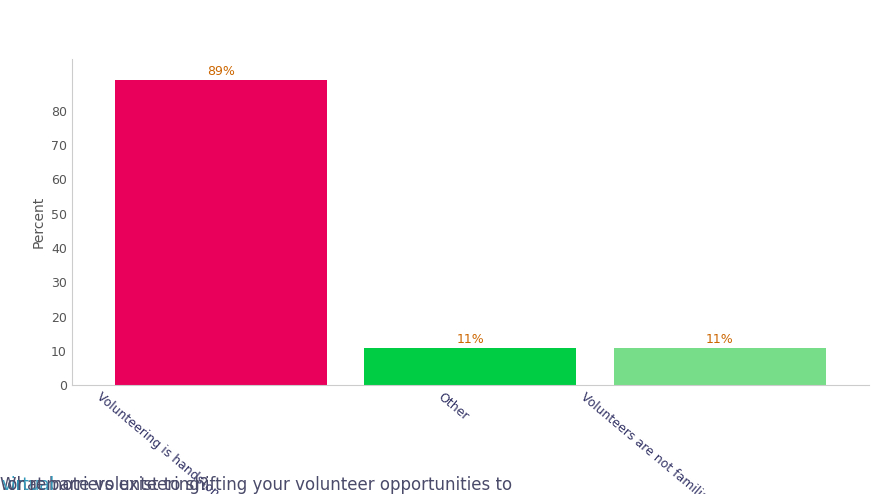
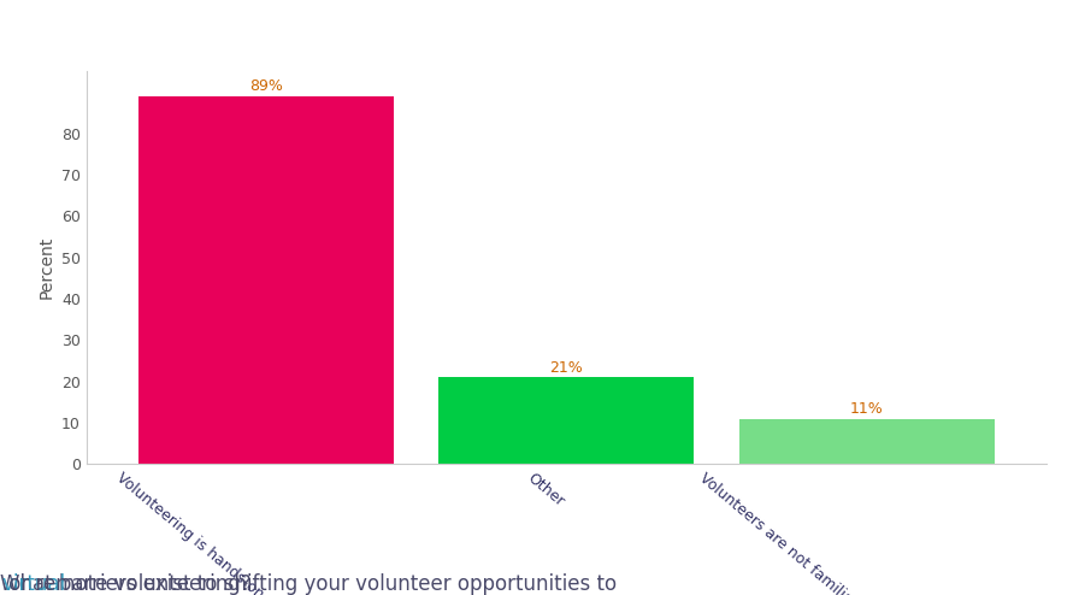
Other: 11% -> 21%
